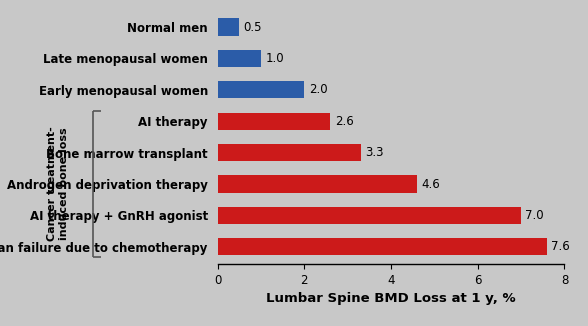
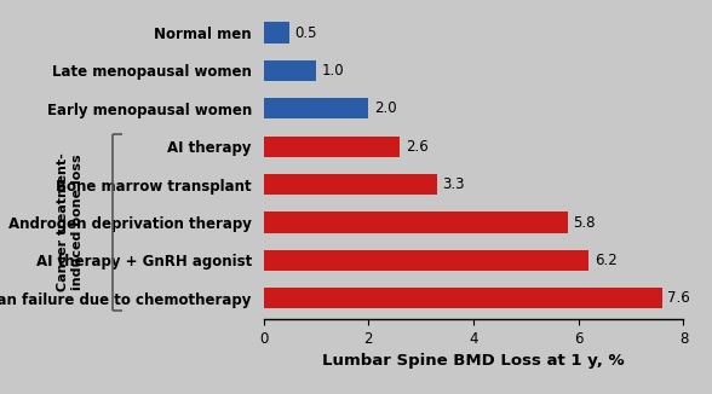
Androgen deprivation therapy: 4.6 -> 5.8
AI therapy + GnRH agonist: 7.0 -> 6.2
